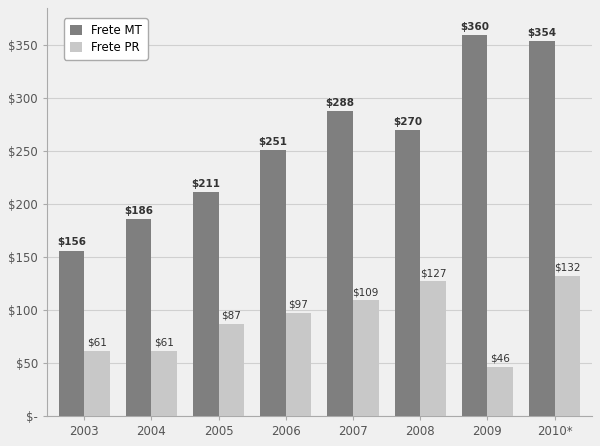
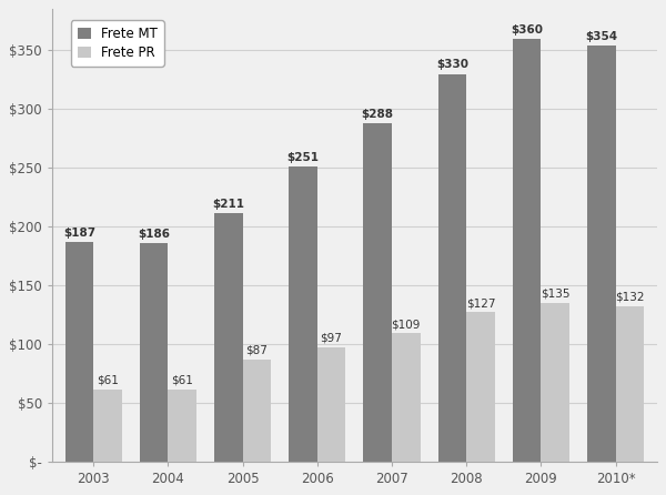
Frete MT/2003: $156 -> $187
Frete MT/2008: $270 -> $330
Frete PR/2009: $46 -> $135
